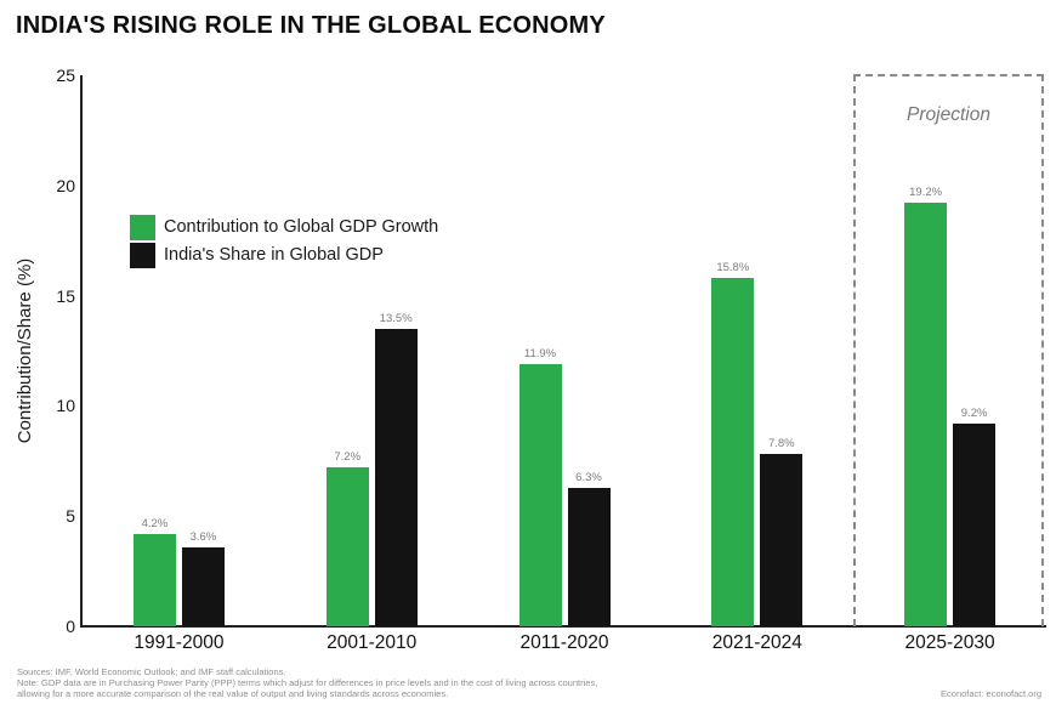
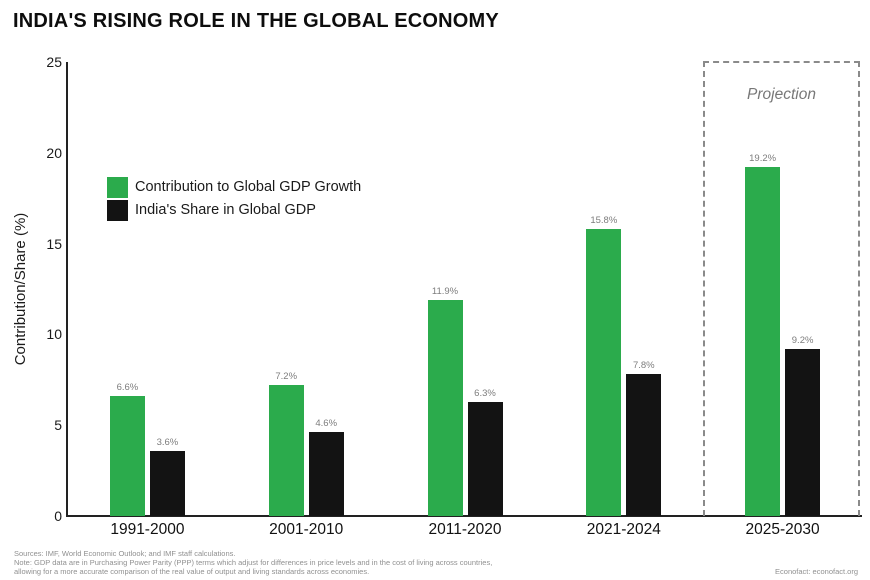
Contribution to Global GDP Growth/1991-2000: 4.2% -> 6.6%
India's Share in Global GDP/2001-2010: 13.5% -> 4.6%
